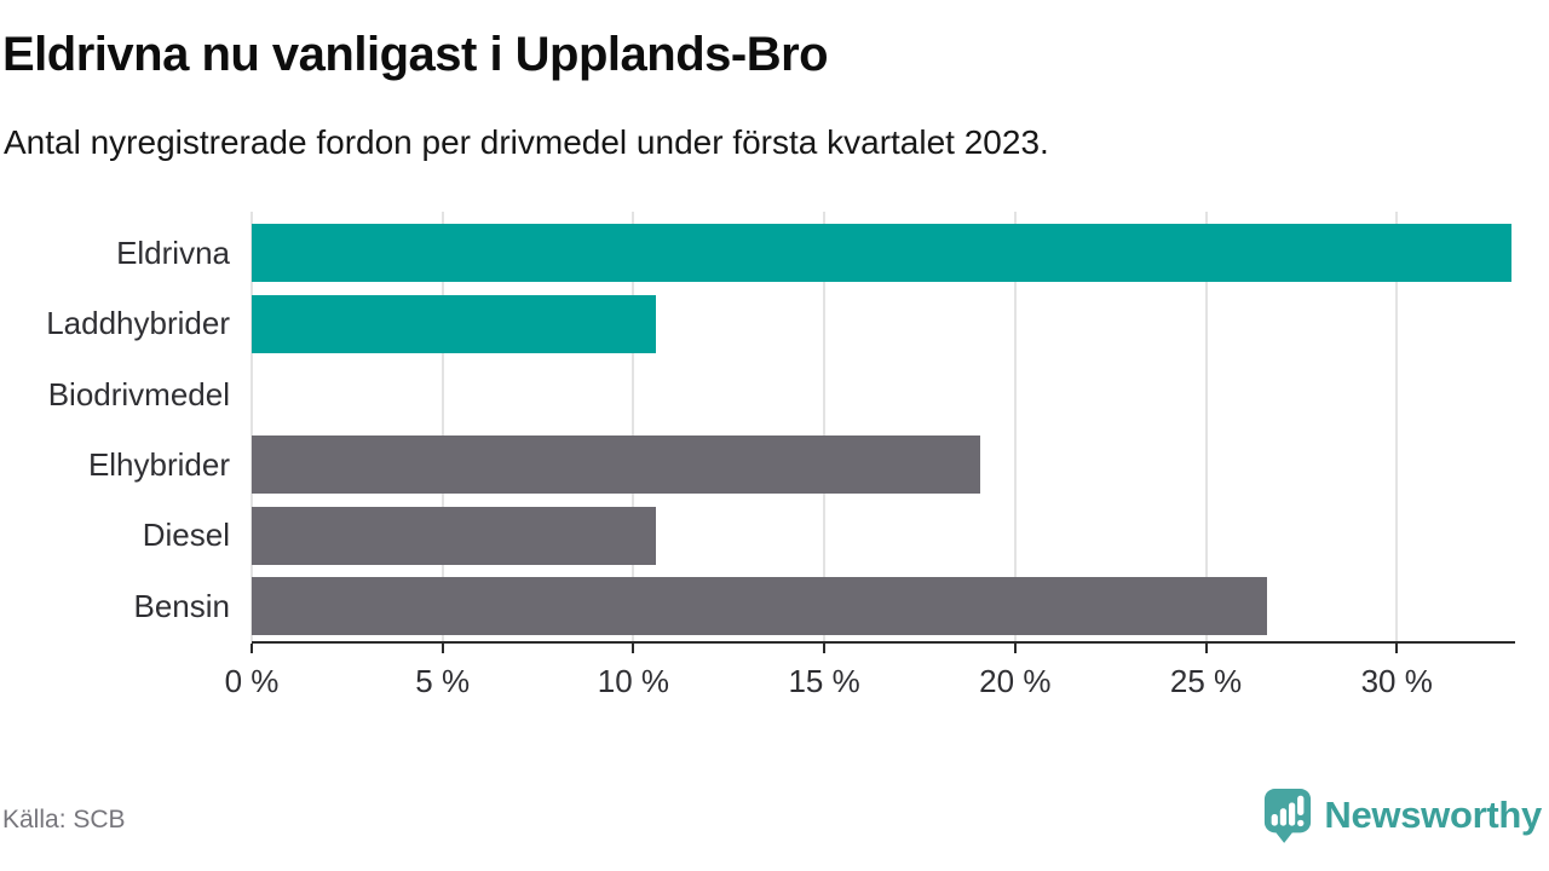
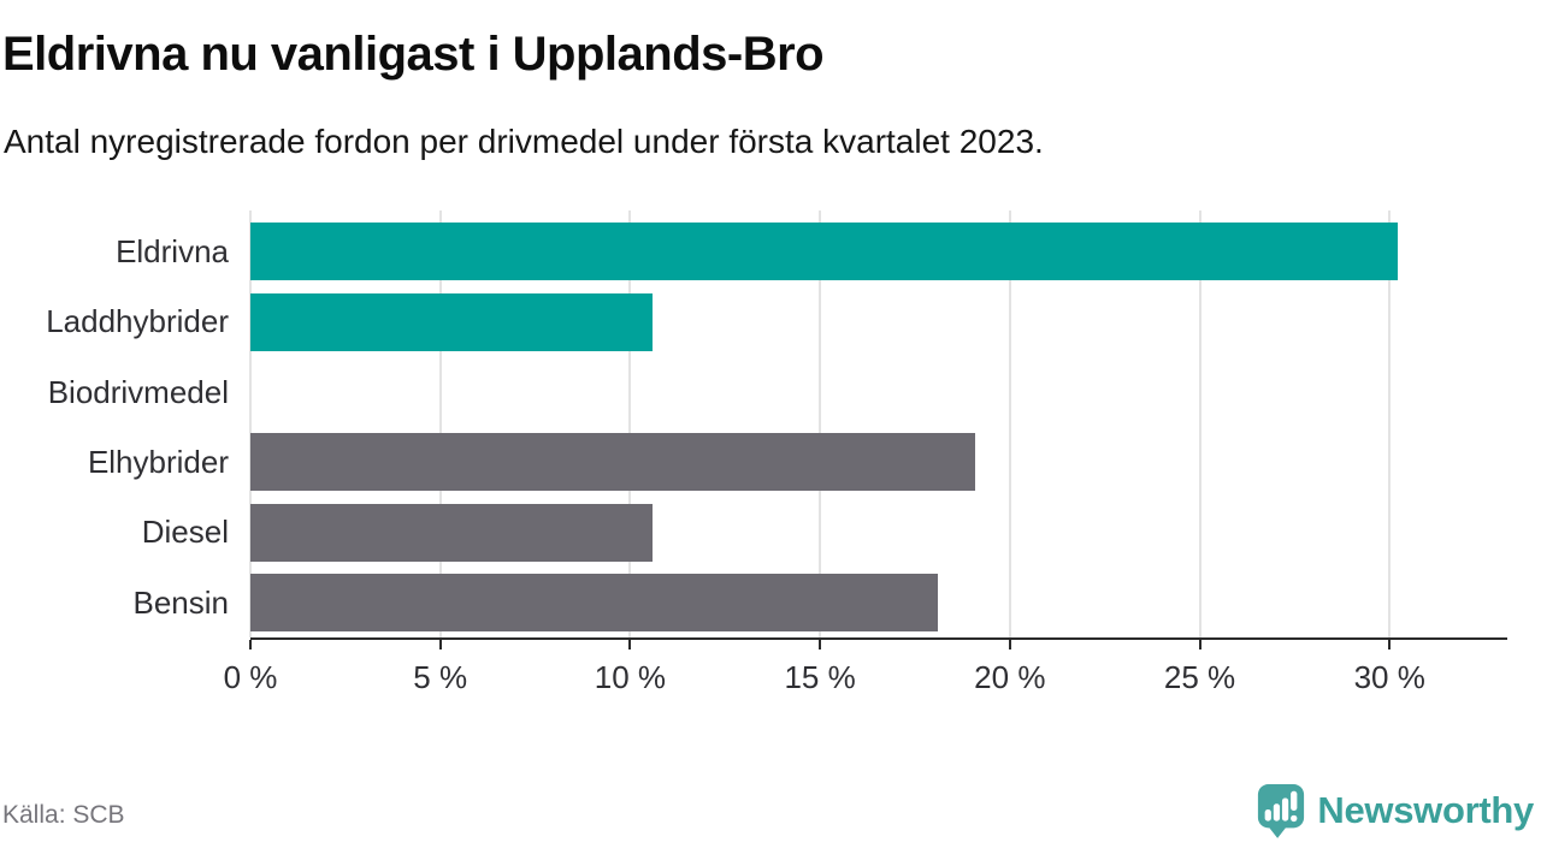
Eldrivna: 33.0% -> 30.2%
Bensin: 26.6% -> 18.1%
